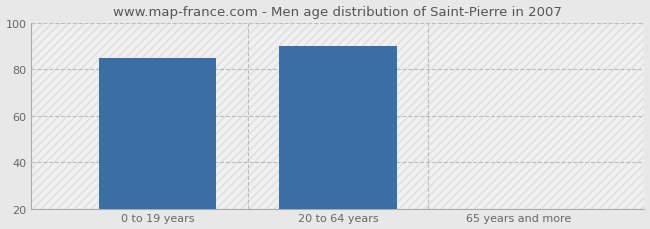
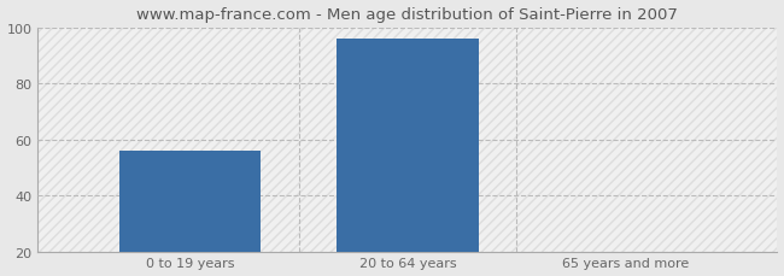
0 to 19 years: 85 -> 56
20 to 64 years: 90 -> 96
